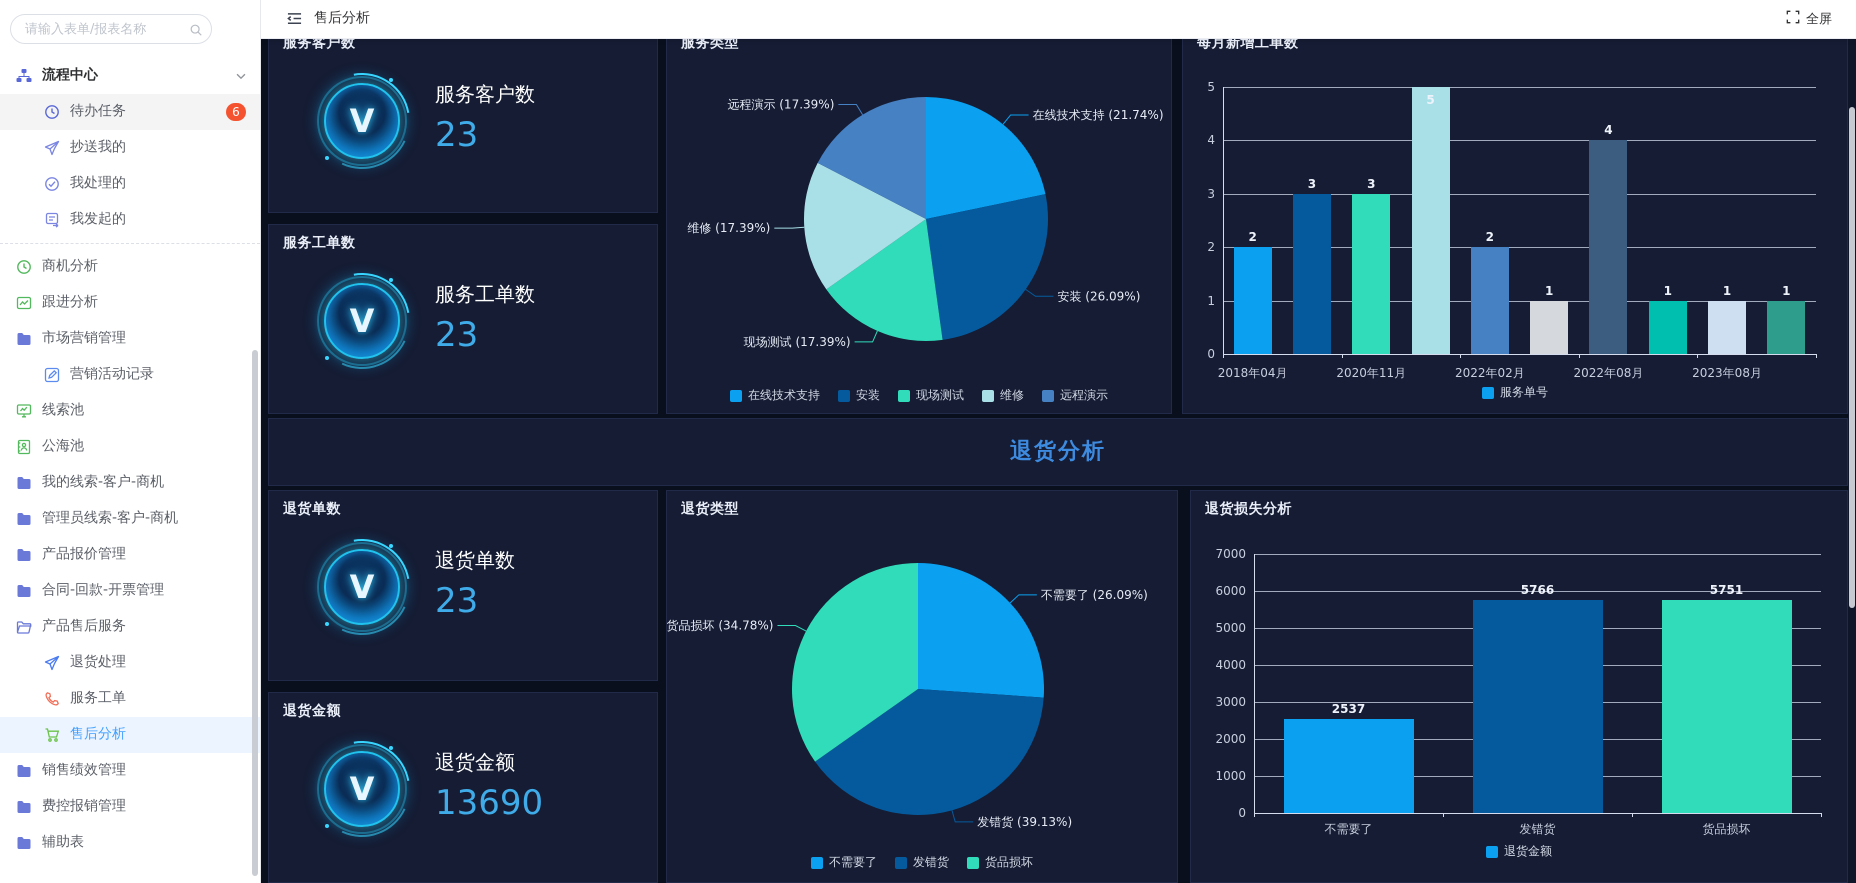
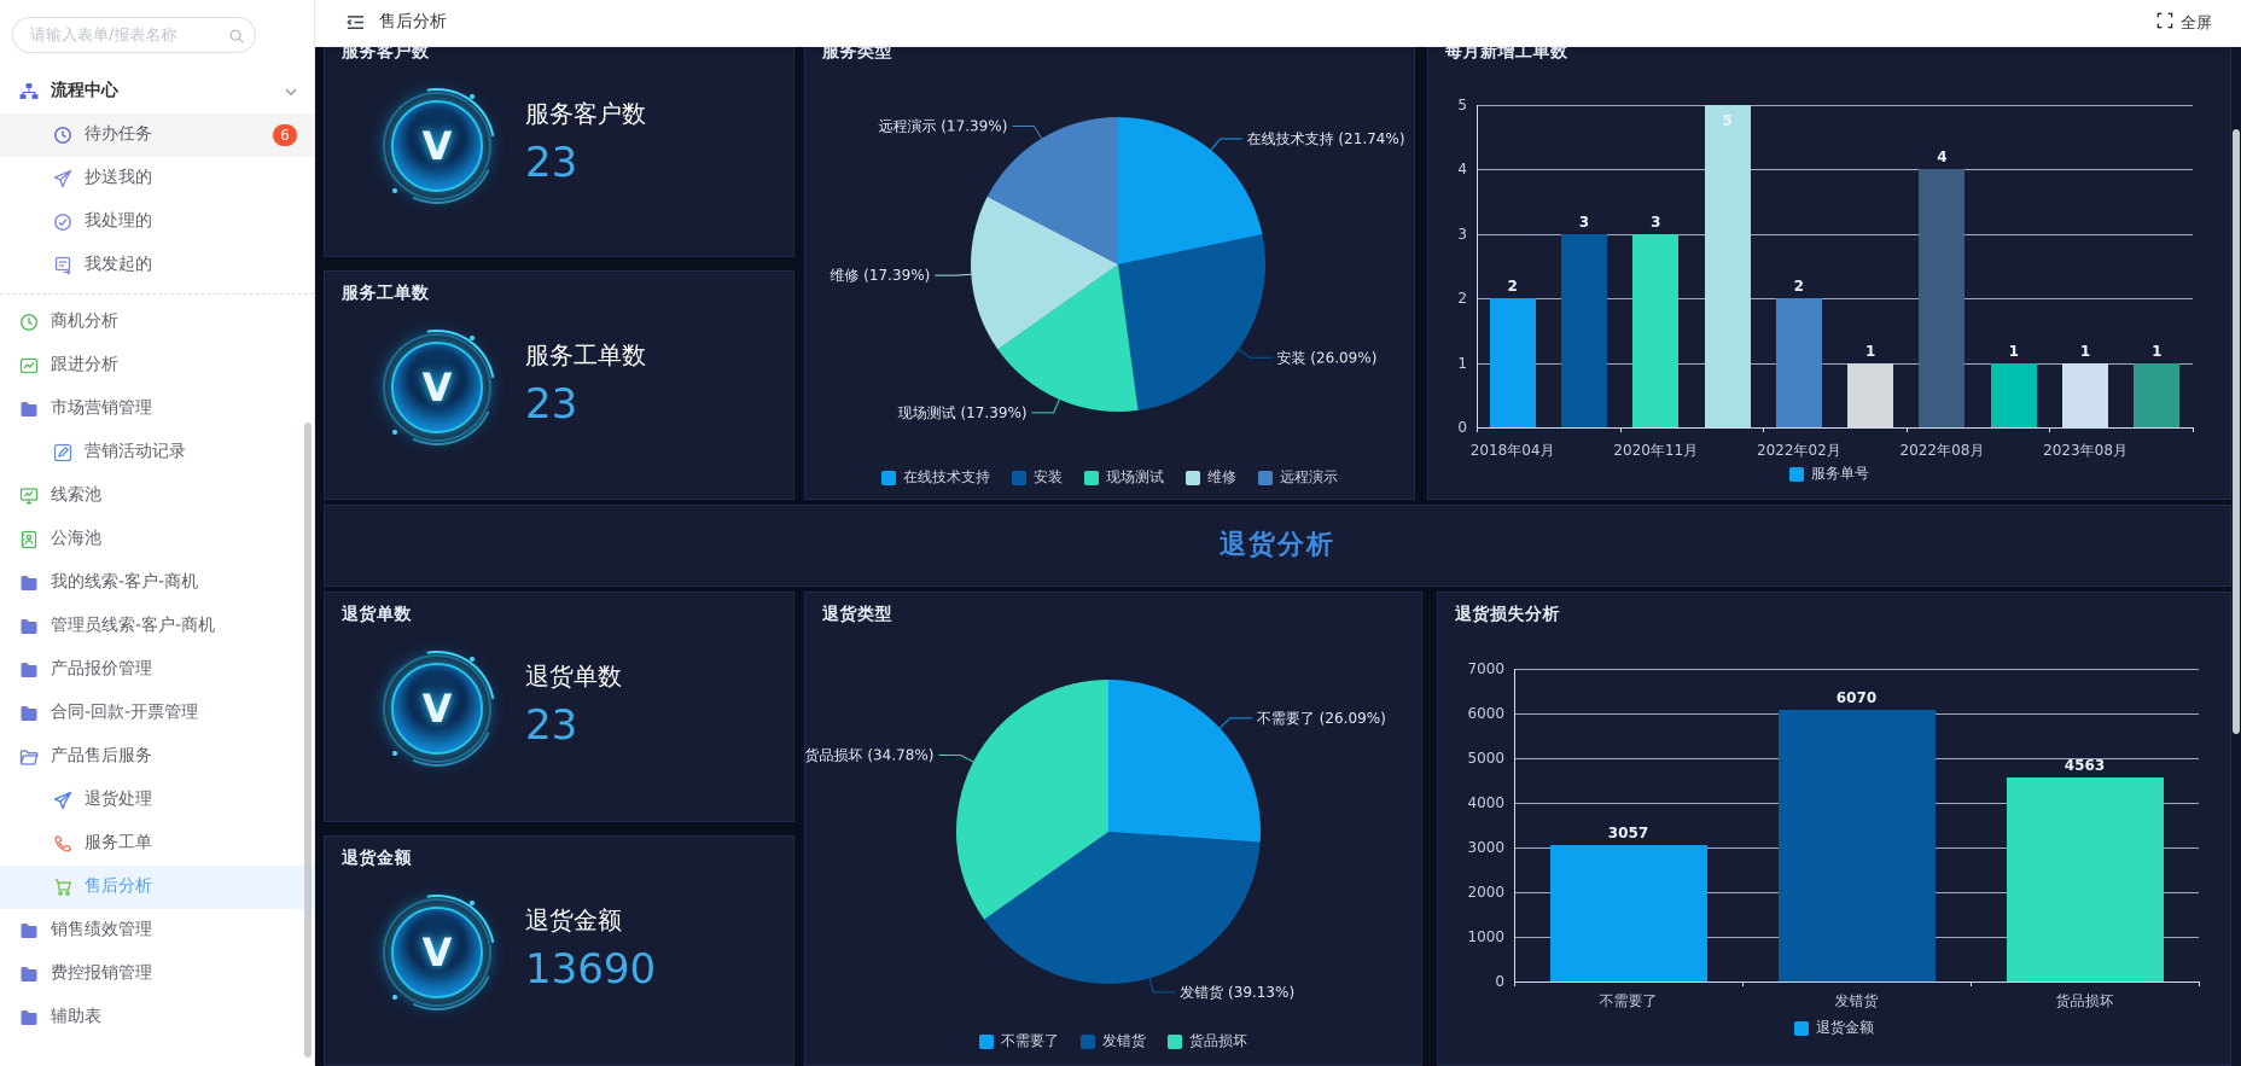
退货损失分析/不需要了: 2537 -> 3057
退货损失分析/发错货: 5766 -> 6070
退货损失分析/货品损坏: 5751 -> 4563
